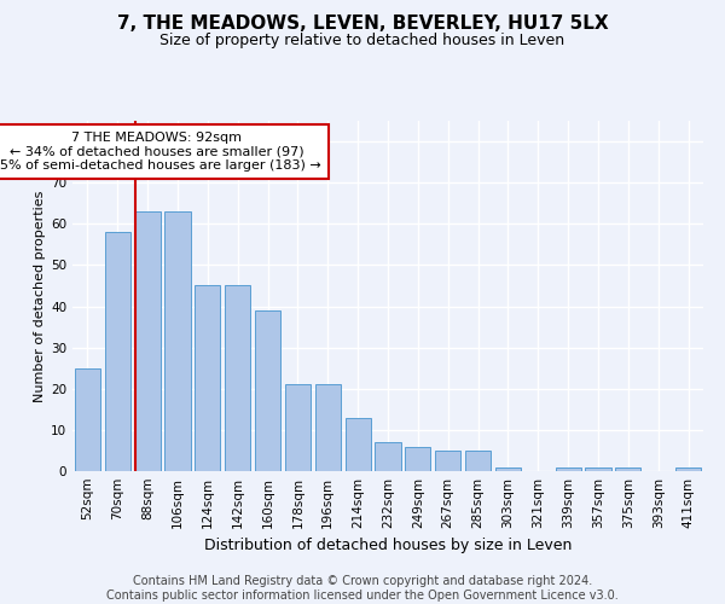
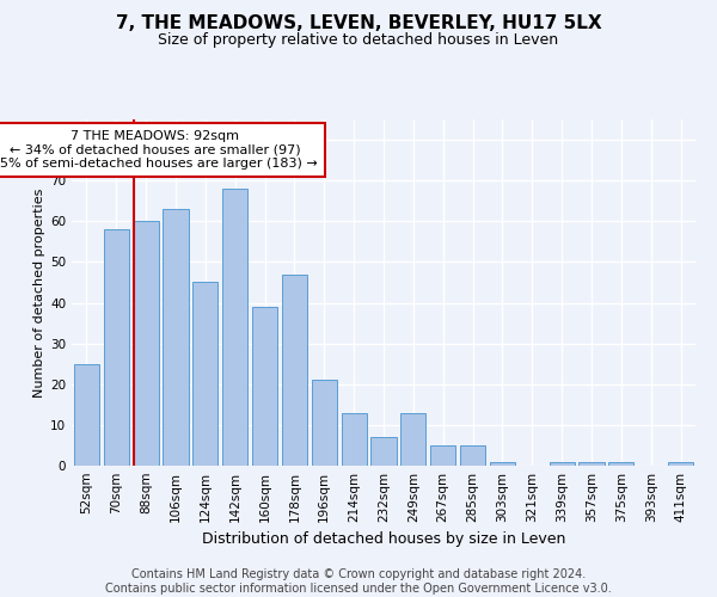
88sqm: 63 -> 60
142sqm: 45 -> 68
178sqm: 21 -> 47
249sqm: 6 -> 13
